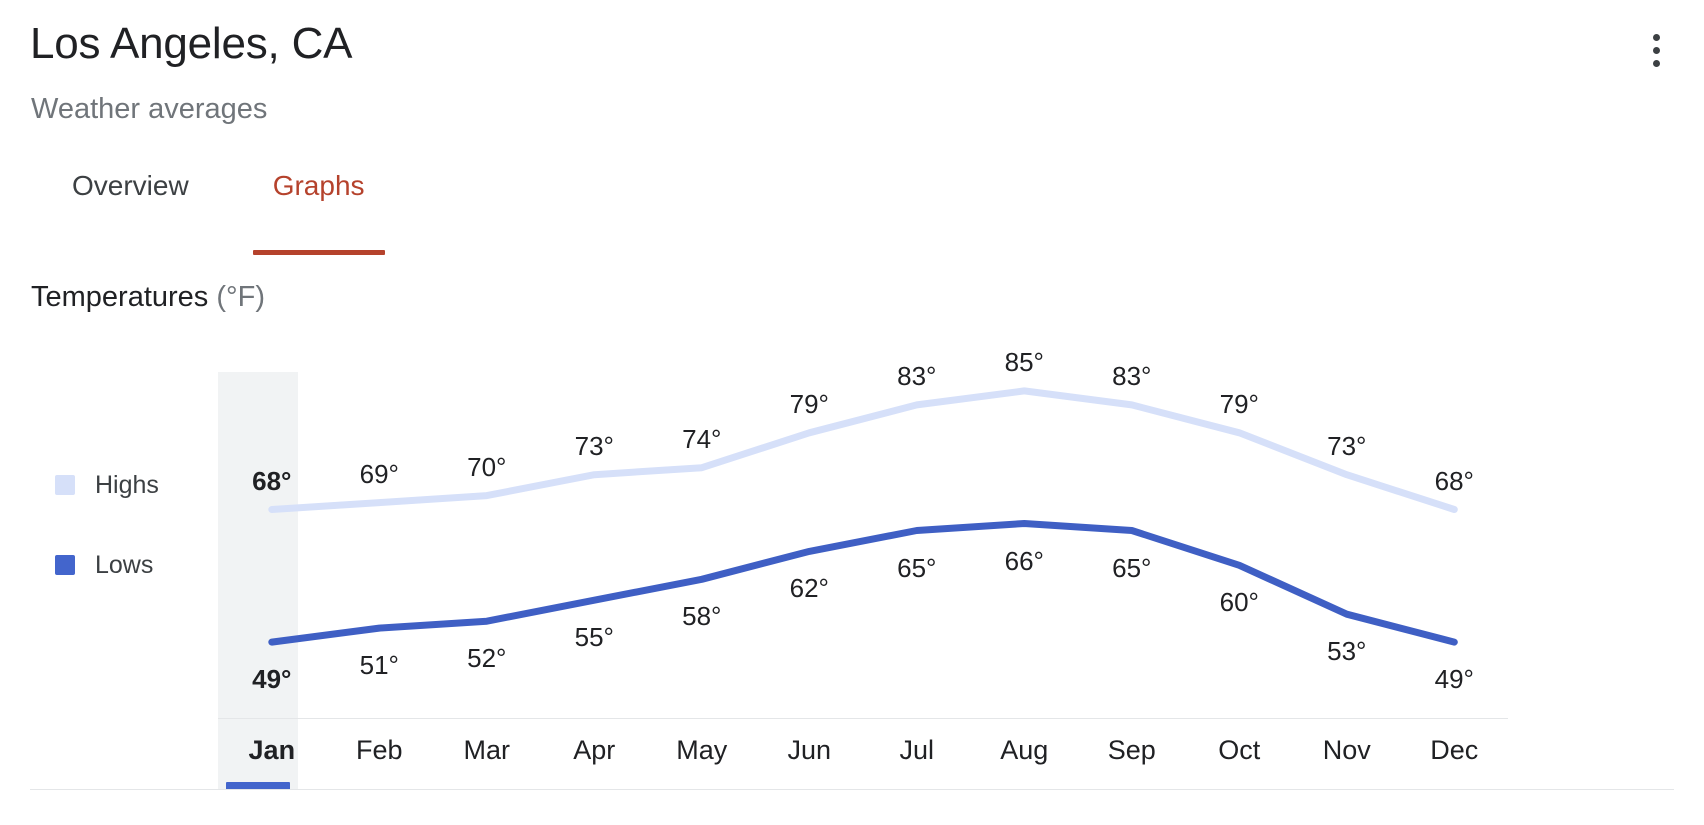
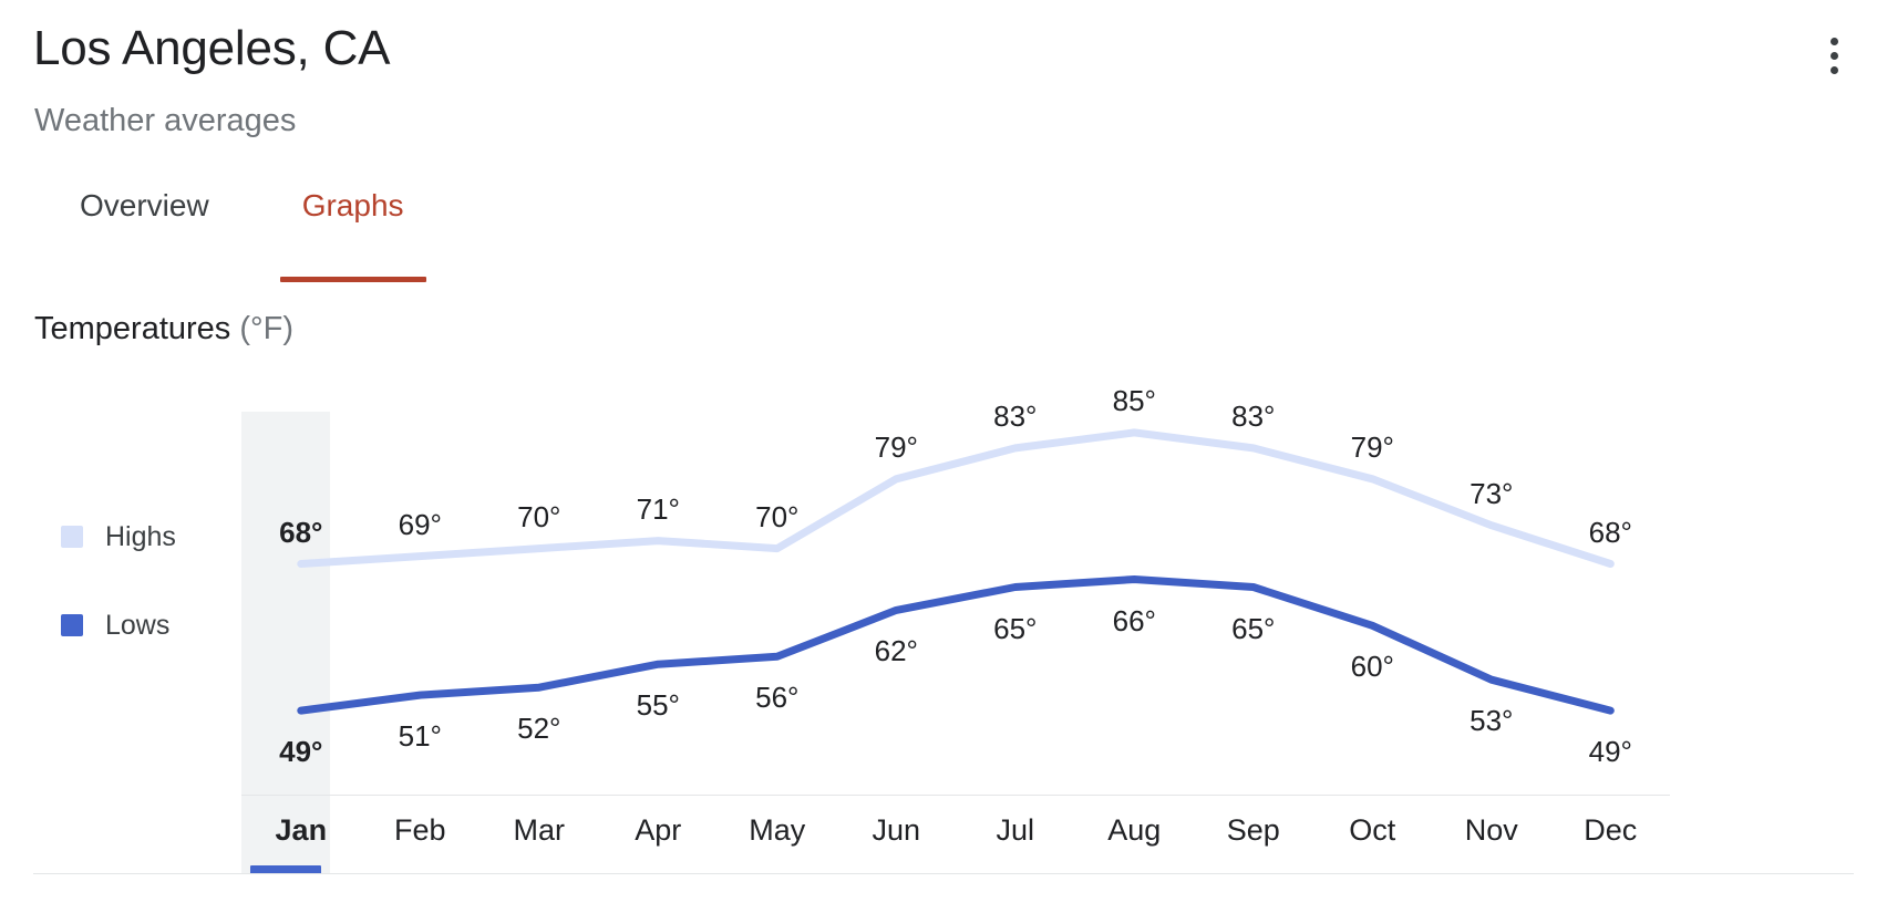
Highs/Apr: 73° -> 71°
Highs/May: 74° -> 70°
Lows/May: 58° -> 56°
